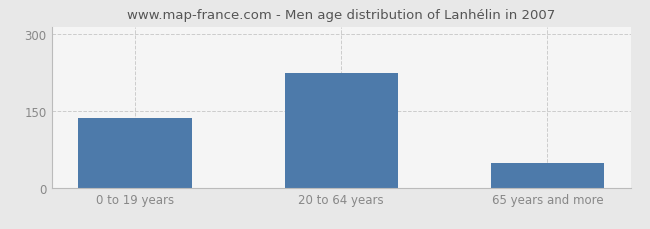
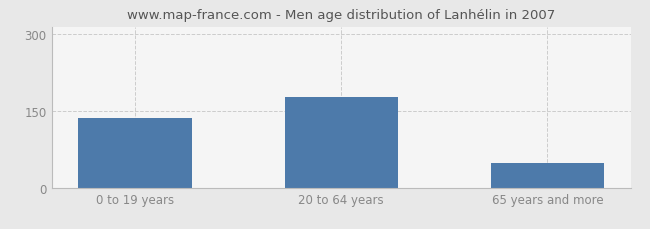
20 to 64 years: 224 -> 178
